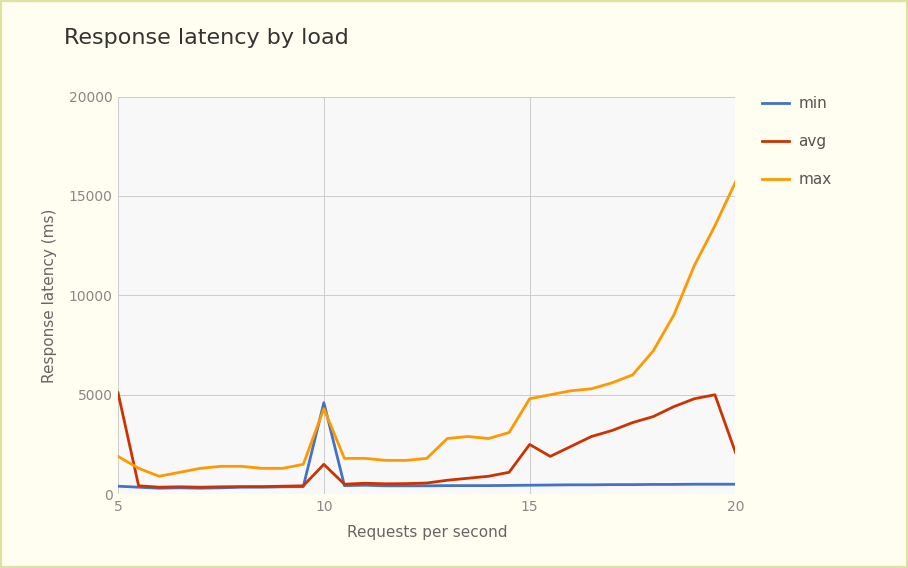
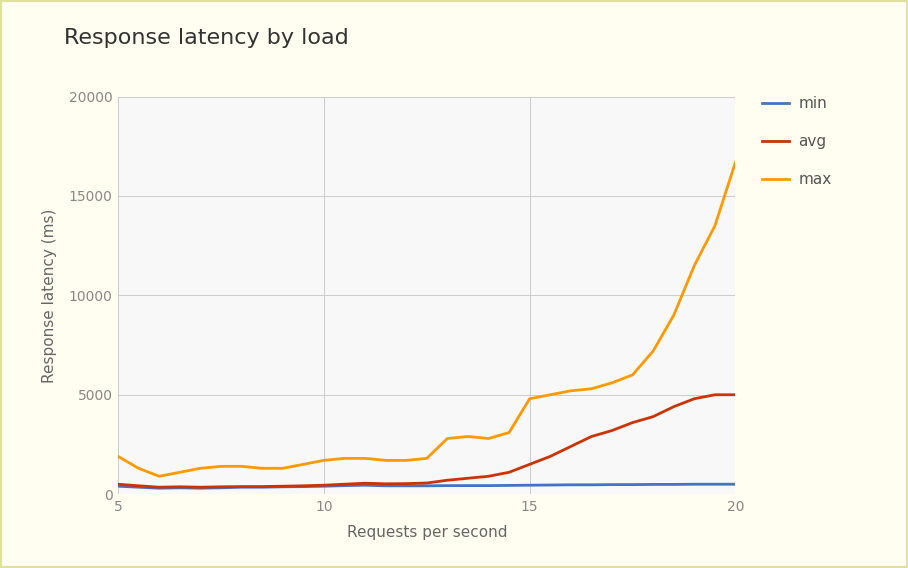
avg/5: 5100 -> 500
min/10: 4600 -> 400
avg/10: 1500 -> 400
max/10: 4300 -> 1700
avg/15: 2500 -> 1500
avg/20: 2100 -> 5000
max/20: 15700 -> 16700
